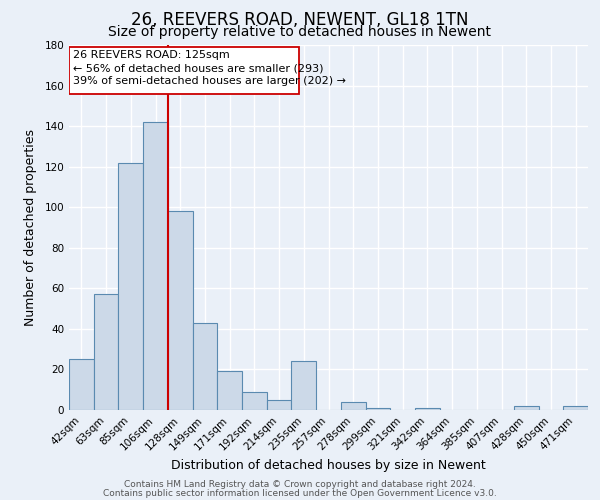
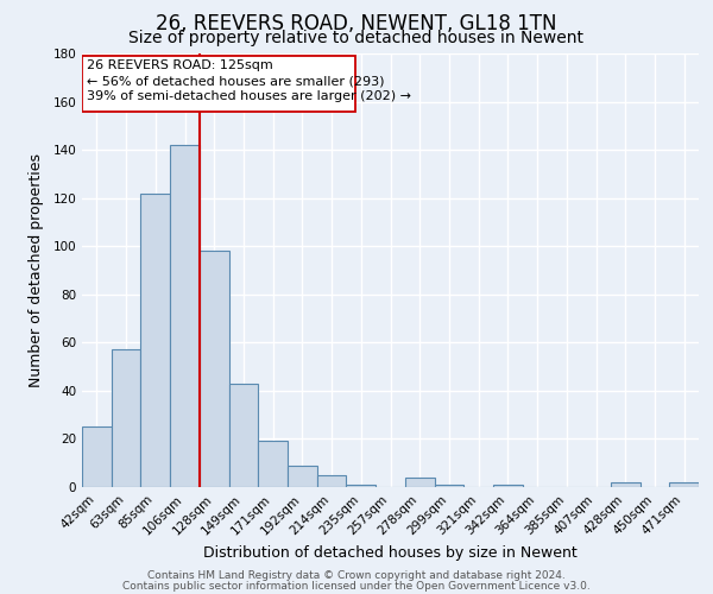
235sqm: 24 -> 1
